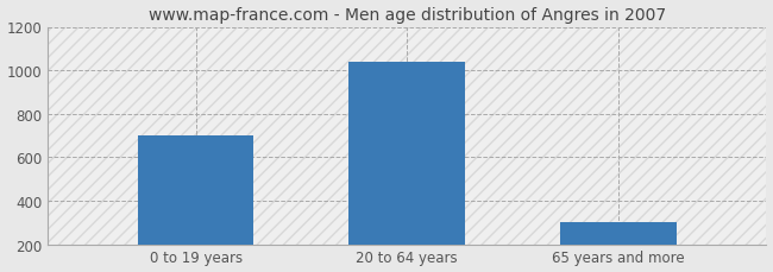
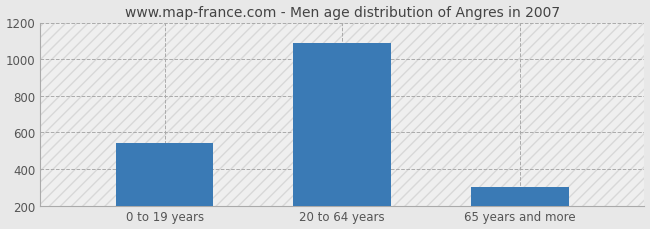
0 to 19 years: 700 -> 540
20 to 64 years: 1040 -> 1090
